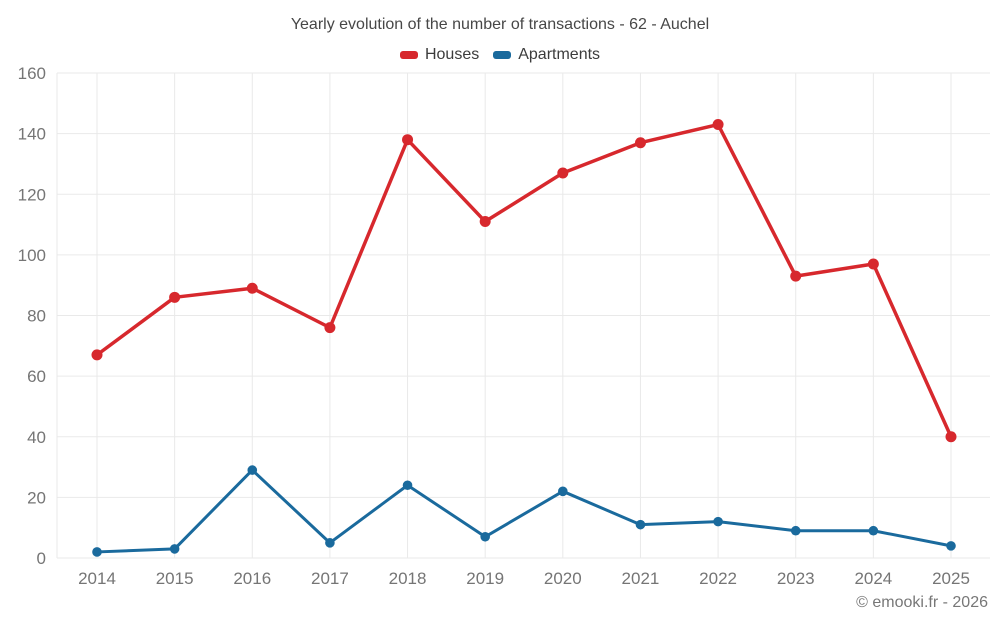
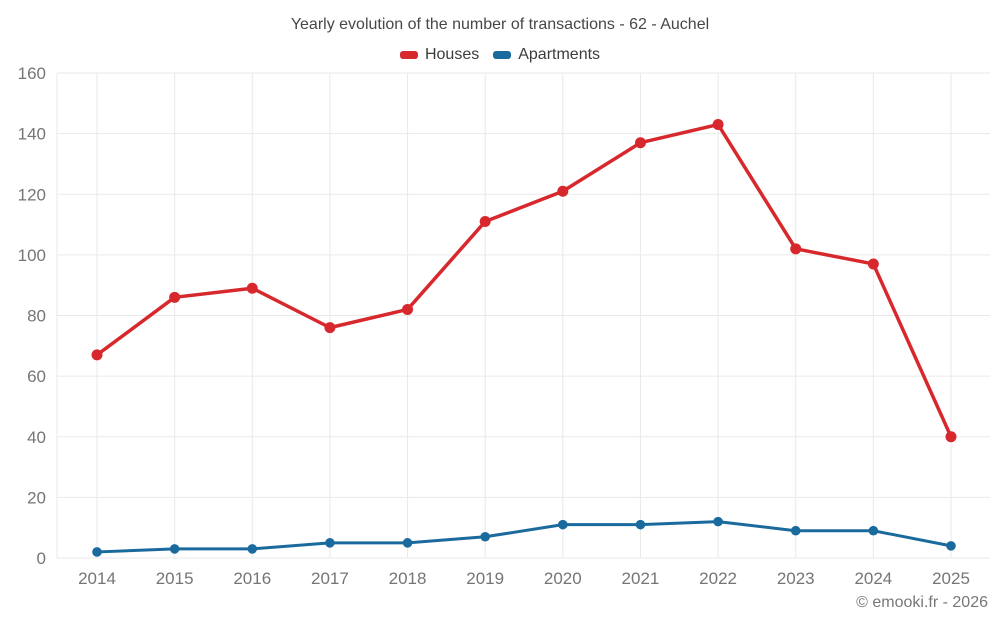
Apartments/2016: 29 -> 3
Houses/2018: 138 -> 82
Apartments/2018: 24 -> 5
Houses/2020: 127 -> 121
Apartments/2020: 22 -> 11
Houses/2023: 93 -> 102
